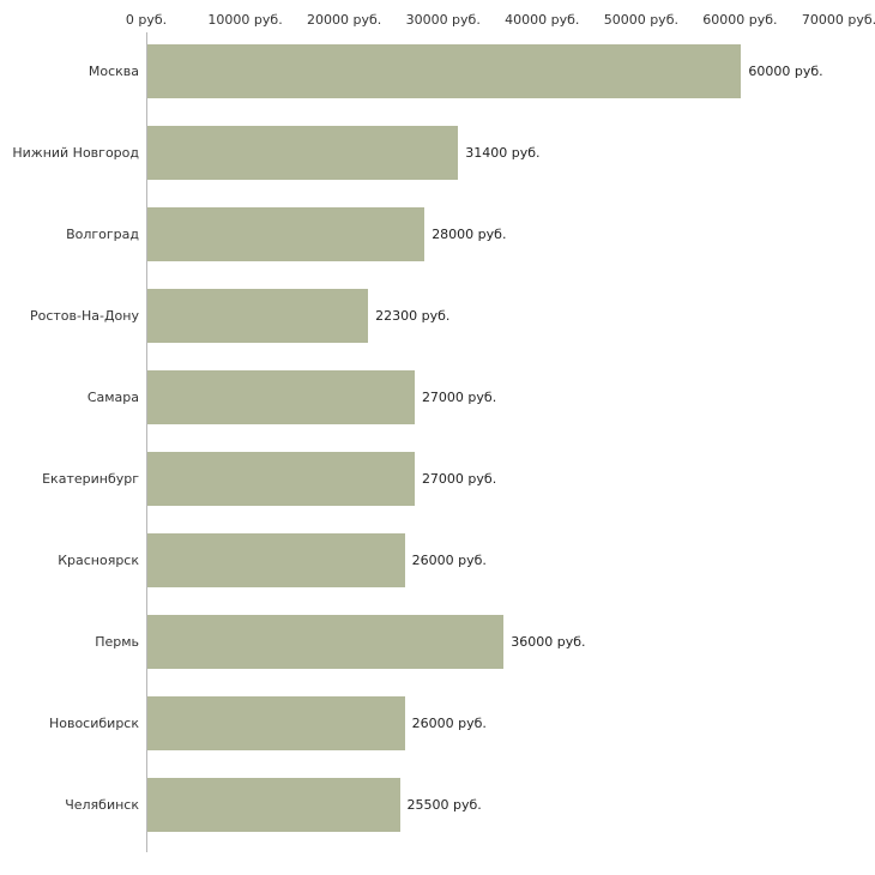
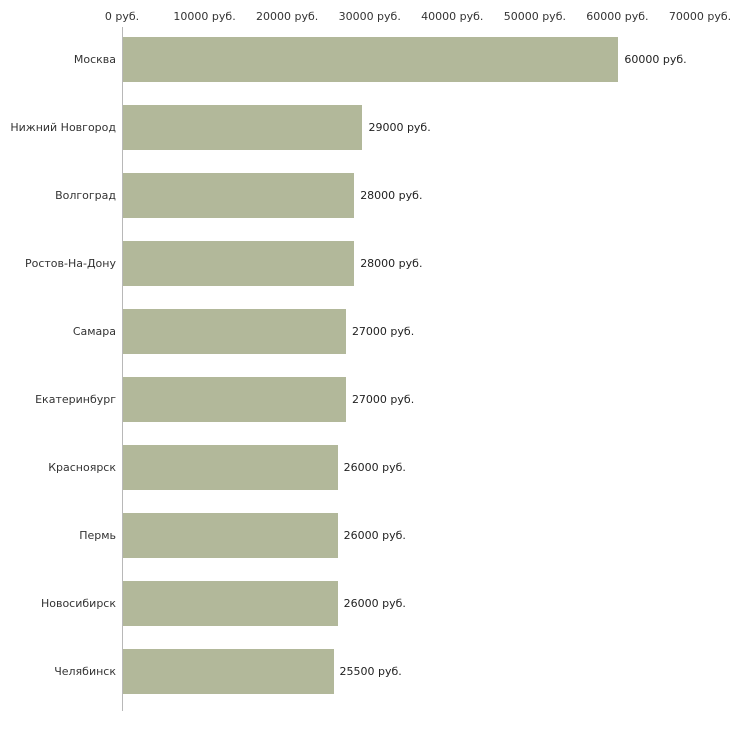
Нижний Новгород: 31400 -> 29000
Ростов-На-Дону: 22300 -> 28000
Пермь: 36000 -> 26000
